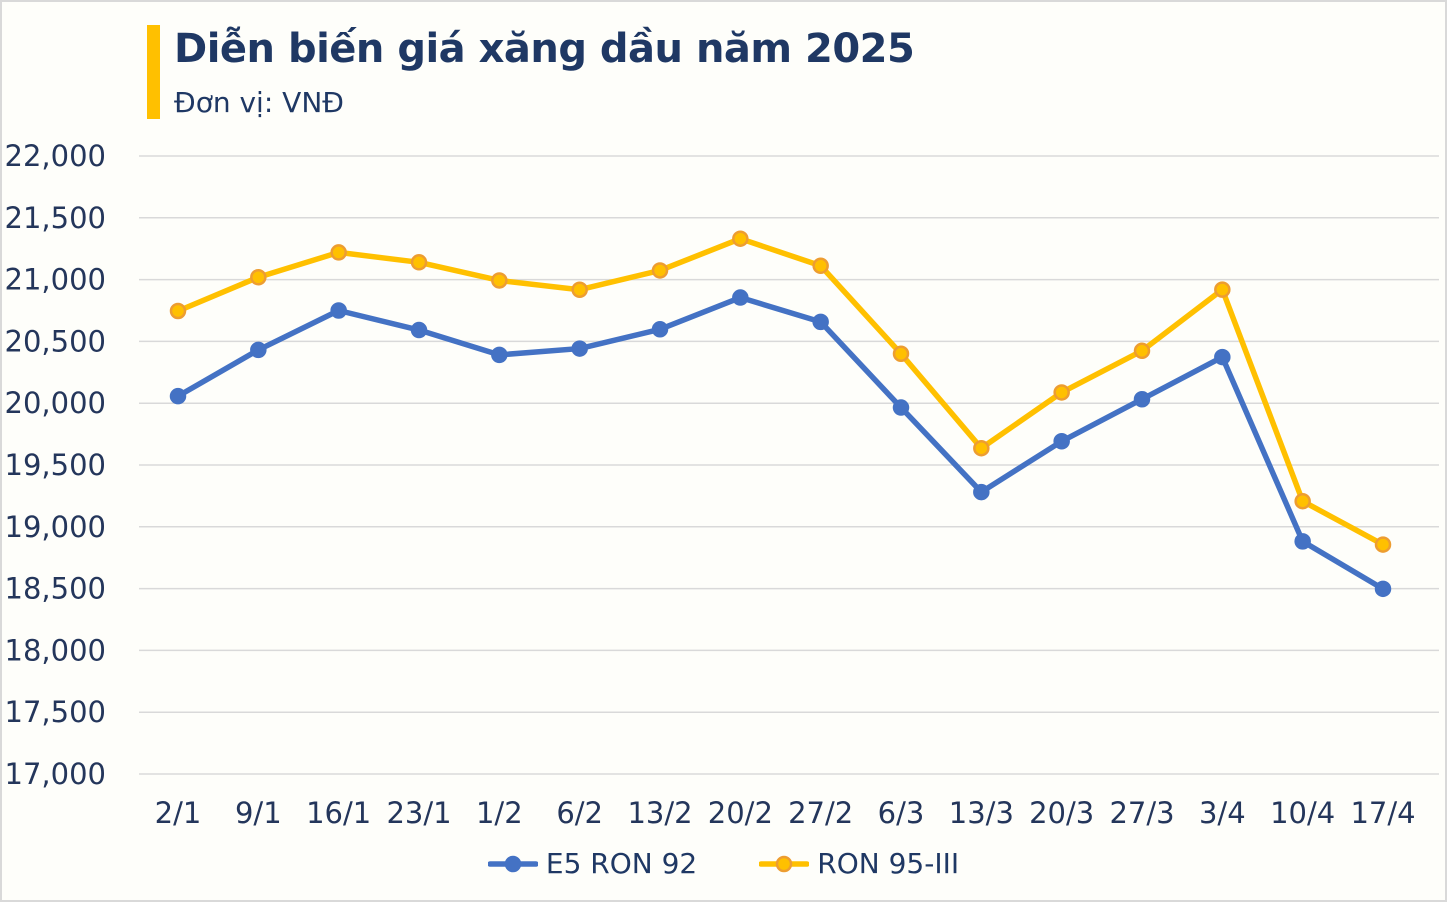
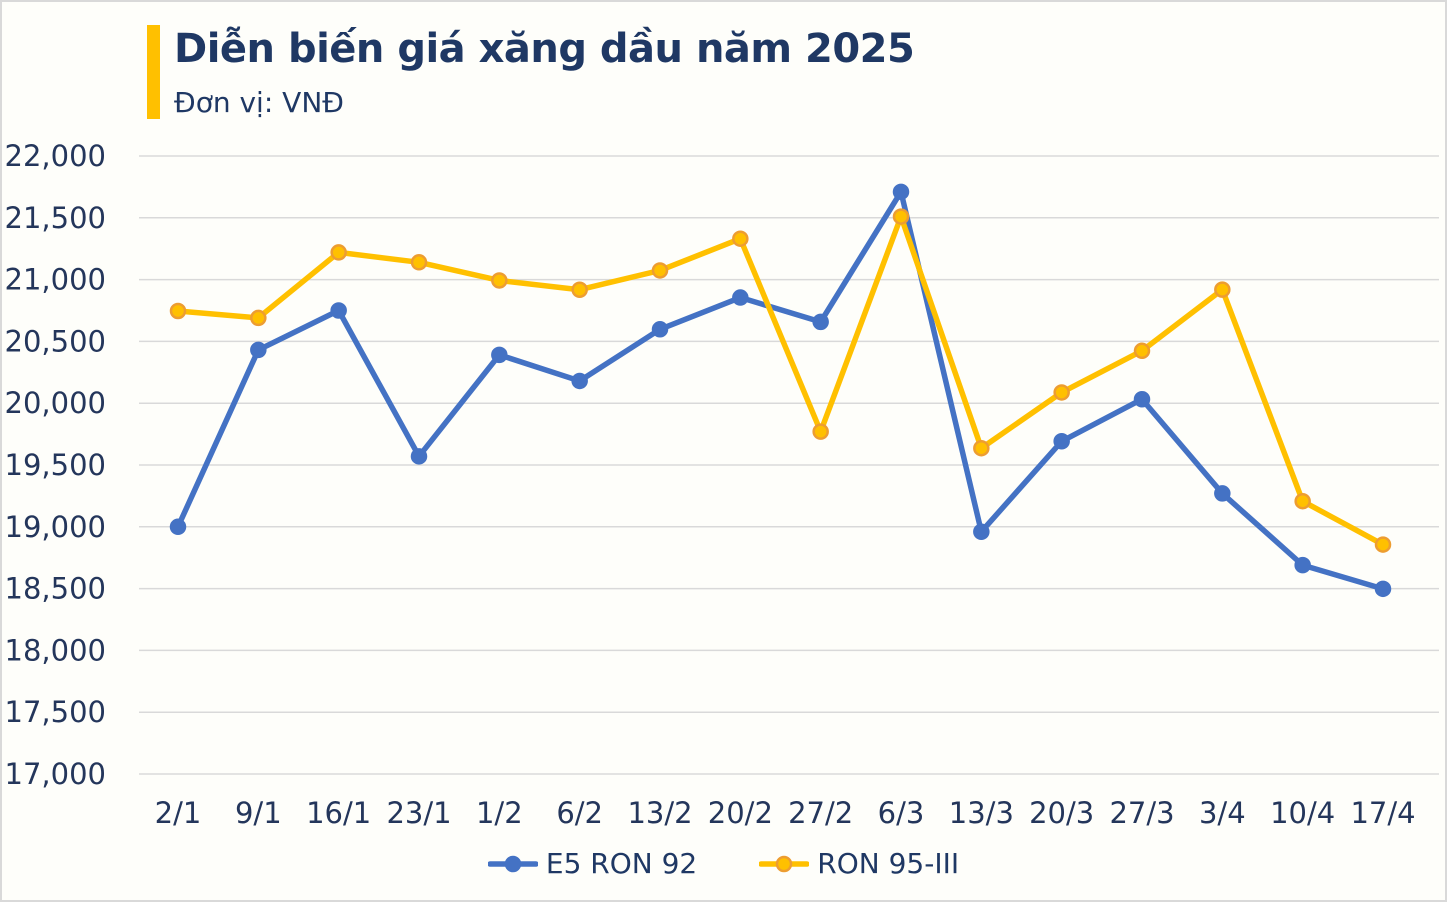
E5 RON 92/2/1: 20060 -> 19000
RON 95-III/9/1: 21020 -> 20690
E5 RON 92/23/1: 20590 -> 19570
E5 RON 92/6/2: 20440 -> 20180
RON 95-III/27/2: 21110 -> 19770
E5 RON 92/6/3: 19960 -> 21710
RON 95-III/6/3: 20400 -> 21510
E5 RON 92/13/3: 19280 -> 18960
E5 RON 92/3/4: 20370 -> 19270
E5 RON 92/10/4: 18880 -> 18690
